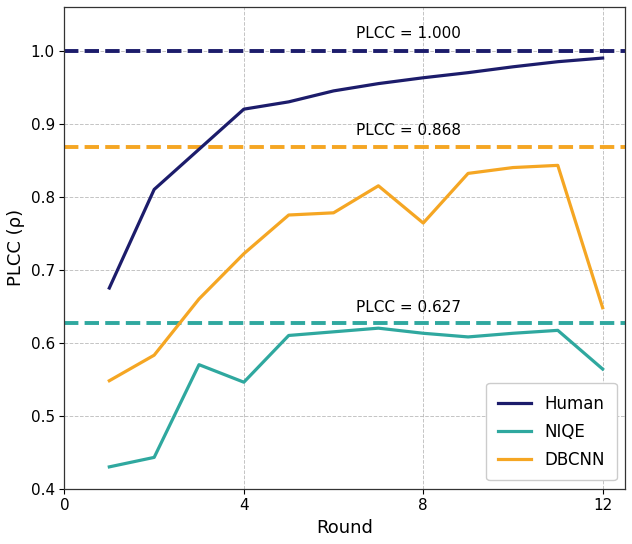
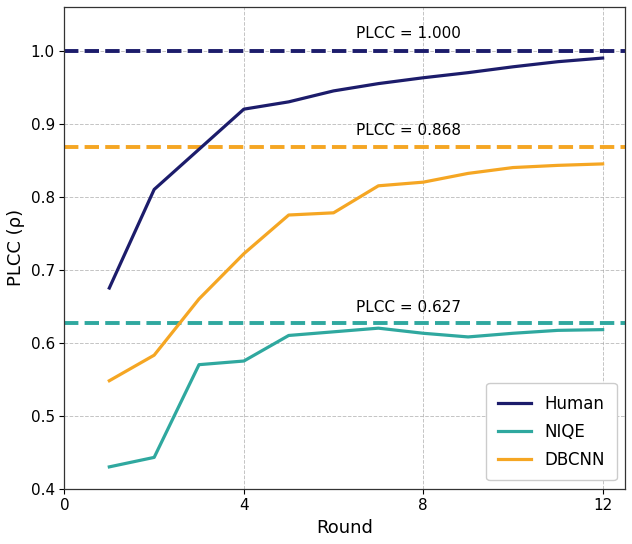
NIQE/4: 0.546 -> 0.575
DBCNN/8: 0.764 -> 0.820
NIQE/12: 0.564 -> 0.618
DBCNN/12: 0.648 -> 0.845
